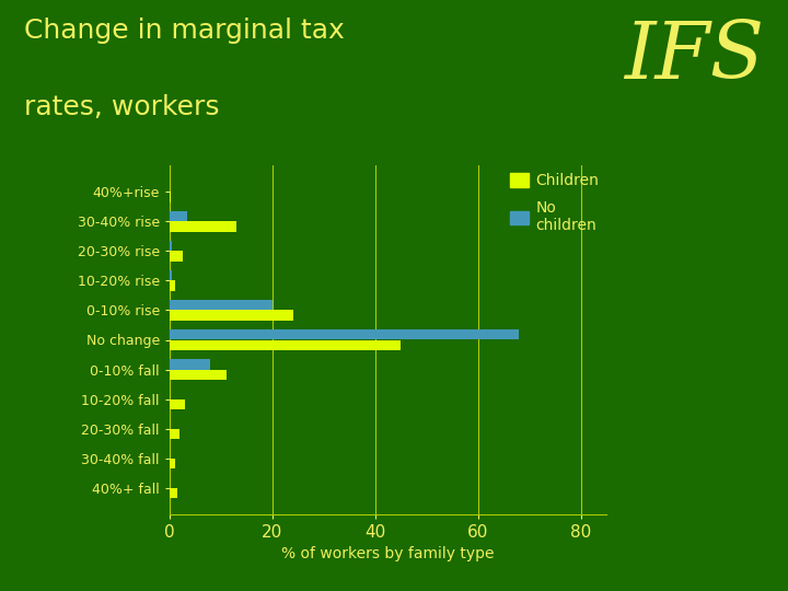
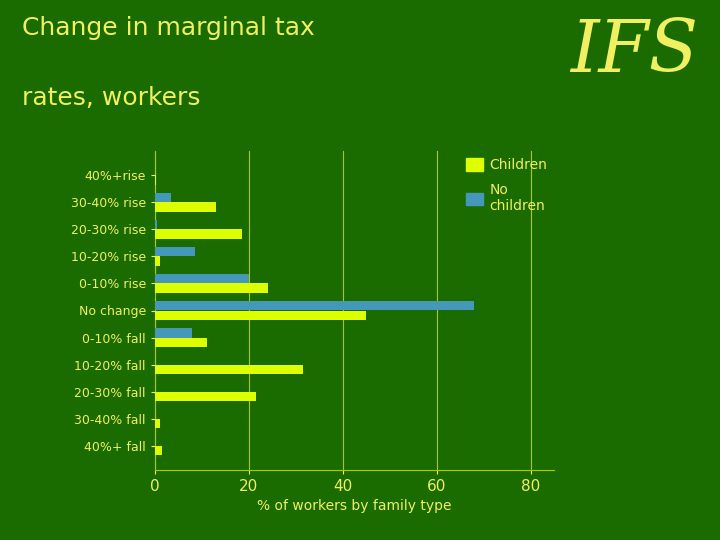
Children/20-30% rise: 2.5 -> 18.5
No children/10-20% rise: 0.5 -> 8.5
Children/10-20% fall: 3.0 -> 31.5
Children/20-30% fall: 2.0 -> 21.5
